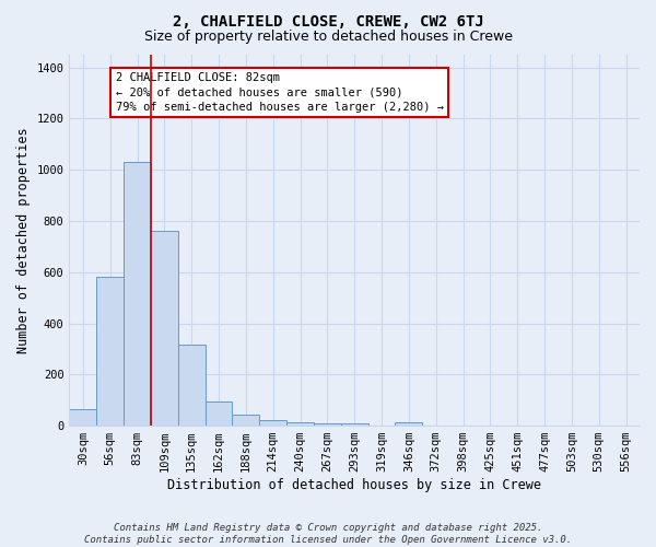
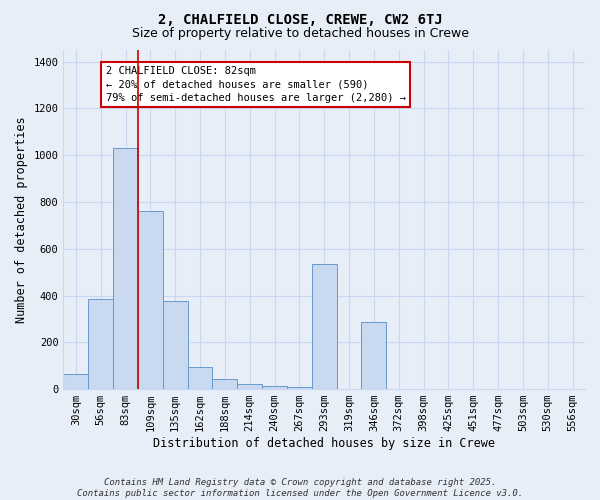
56sqm: 580 -> 385
135sqm: 315 -> 375
293sqm: 10 -> 535
346sqm: 12 -> 285
